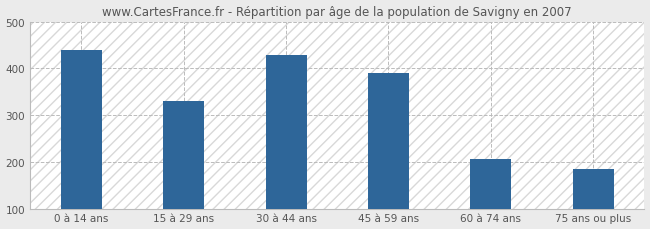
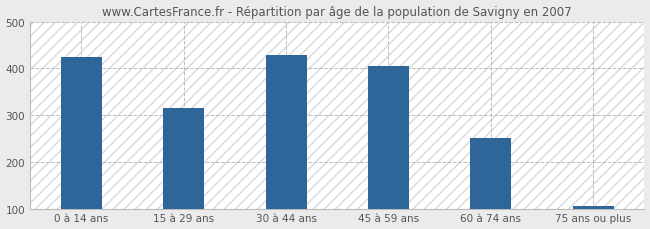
0 à 14 ans: 440 -> 425
15 à 29 ans: 330 -> 314
45 à 59 ans: 390 -> 404
60 à 74 ans: 205 -> 250
75 ans ou plus: 185 -> 106
